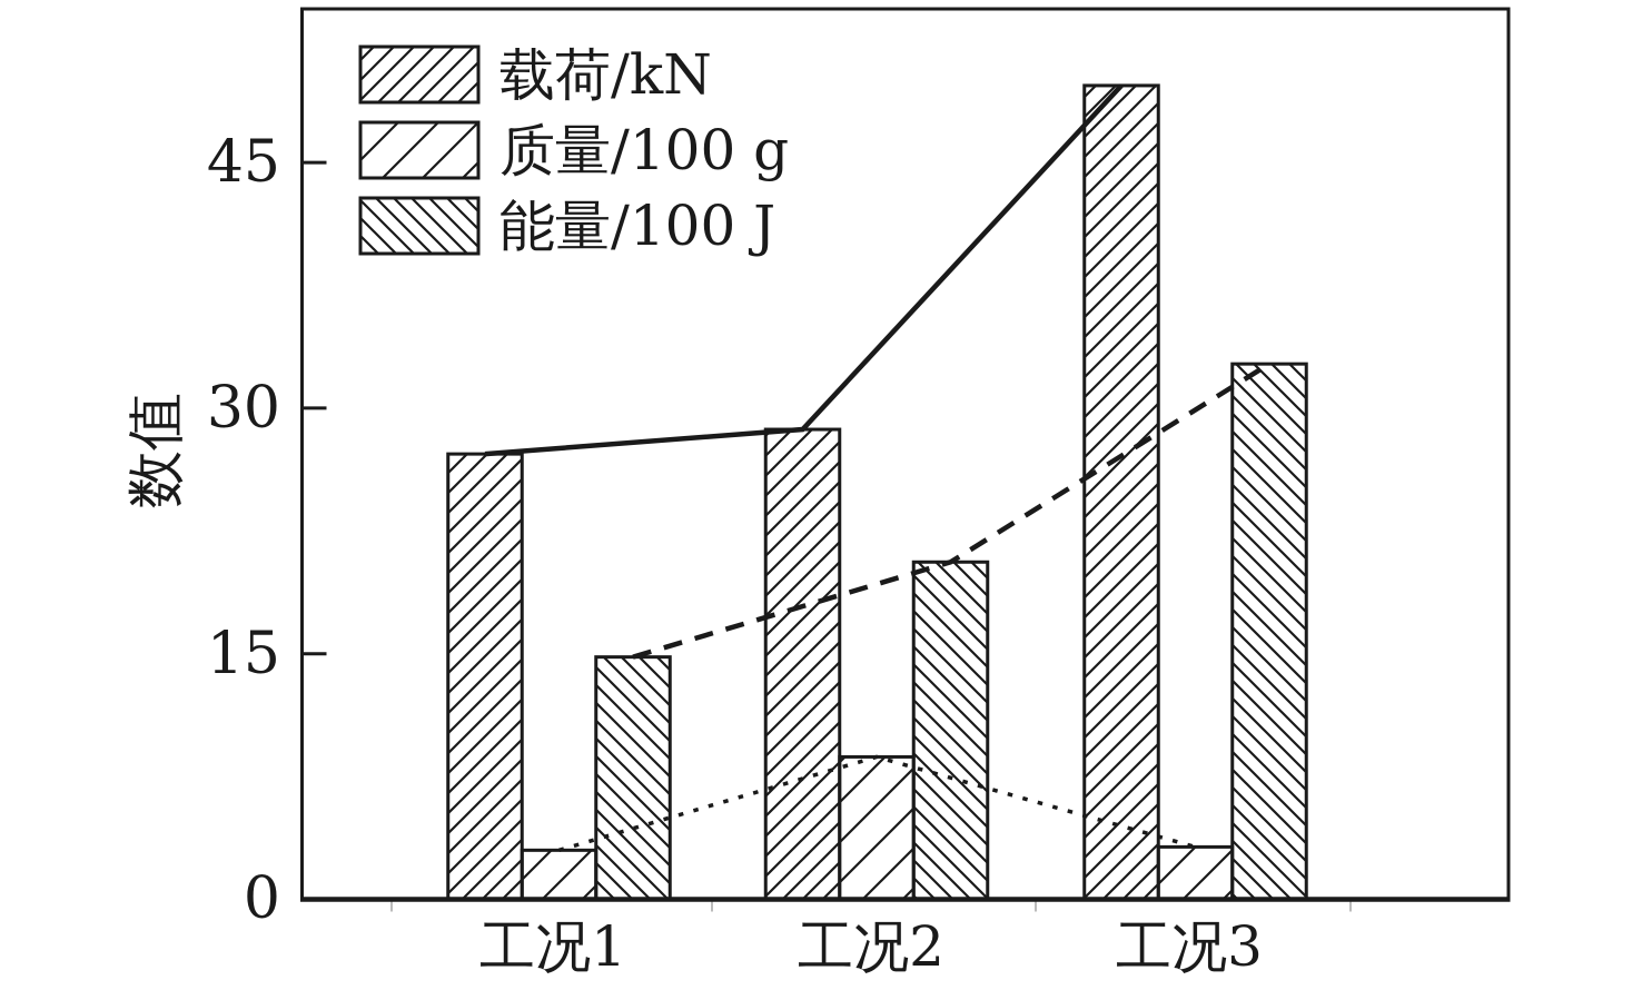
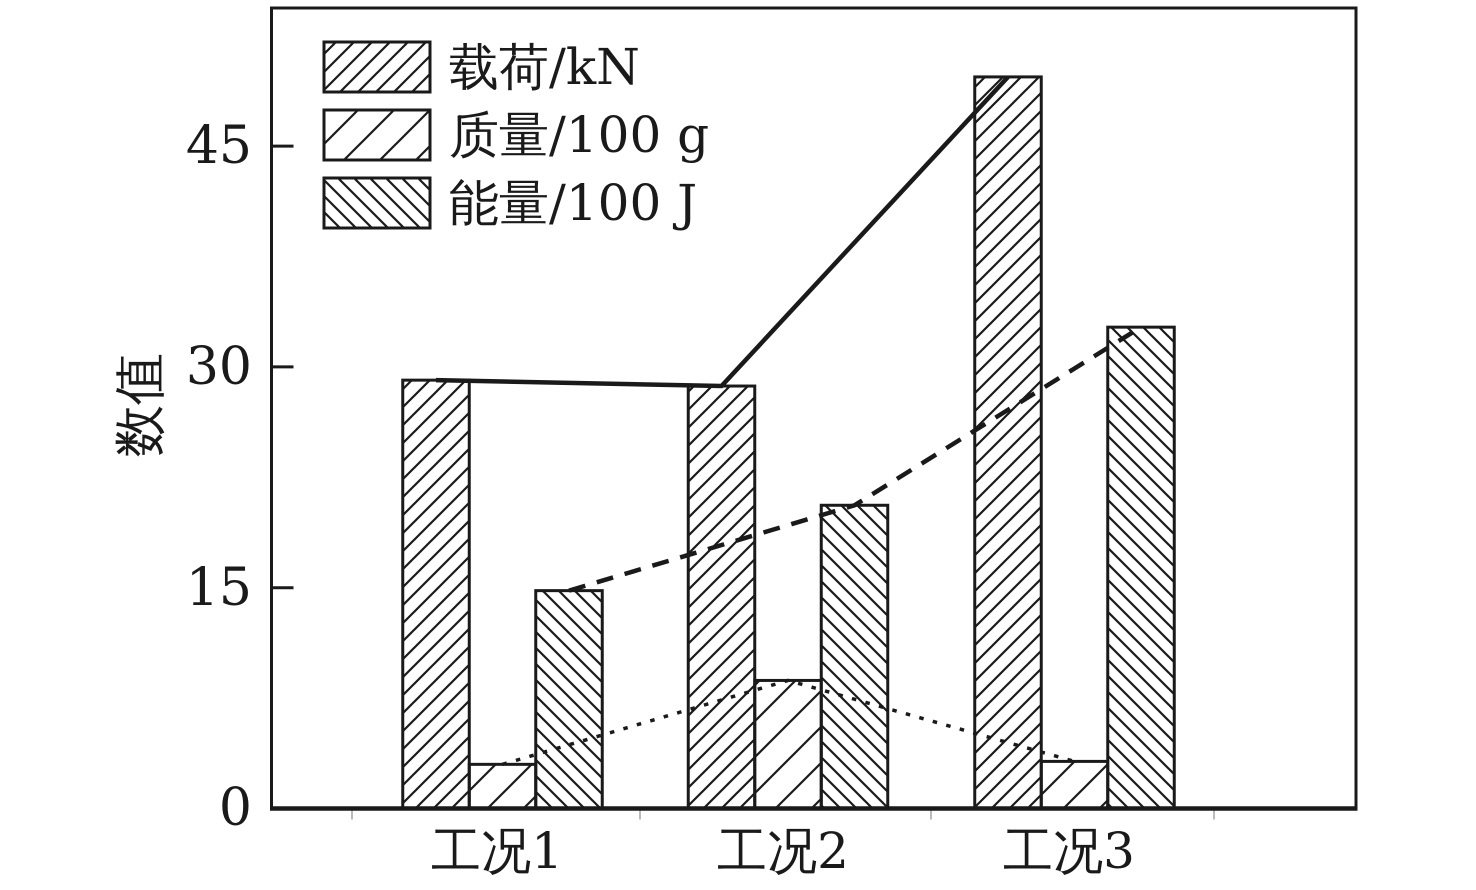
载荷/kN/工况1: 27.2 -> 29.1
